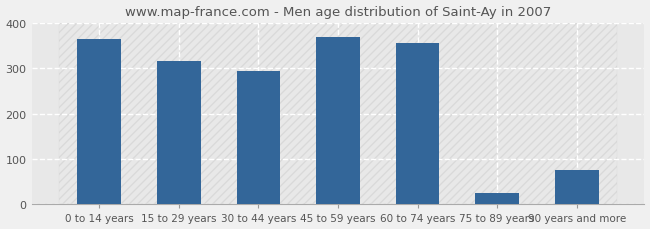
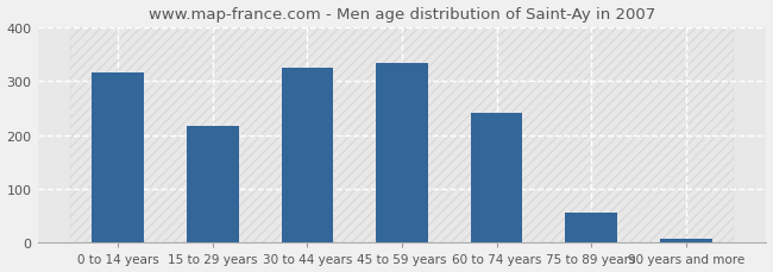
0 to 14 years: 365 -> 315
15 to 29 years: 315 -> 216
30 to 44 years: 295 -> 325
45 to 59 years: 370 -> 334
60 to 74 years: 355 -> 242
75 to 89 years: 25 -> 57
90 years and more: 75 -> 8
